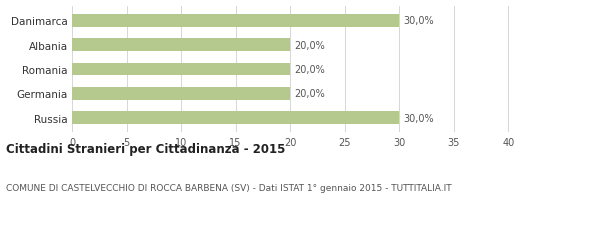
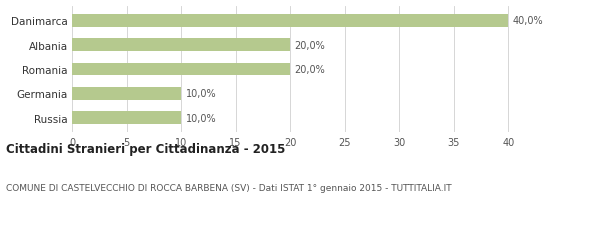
Danimarca: 30,0% -> 40,0%
Germania: 20,0% -> 10,0%
Russia: 30,0% -> 10,0%
